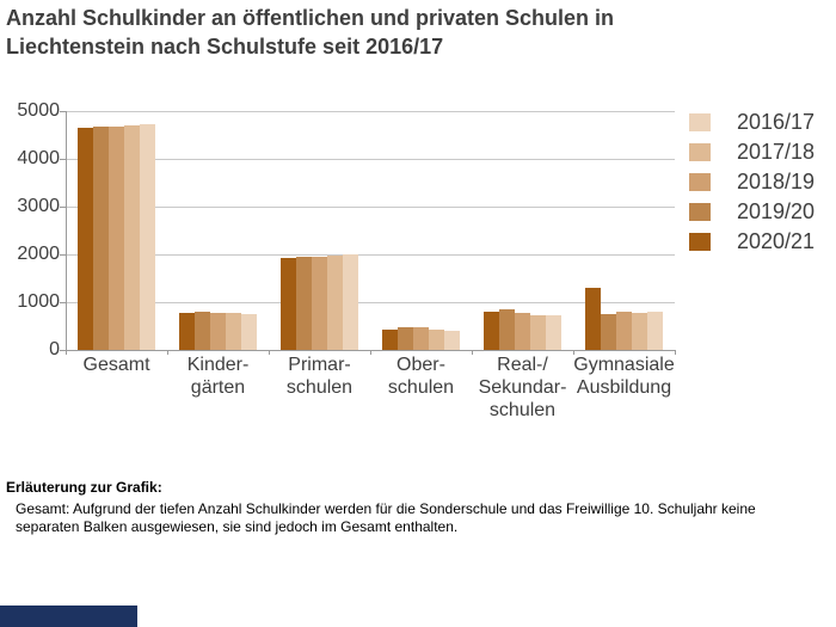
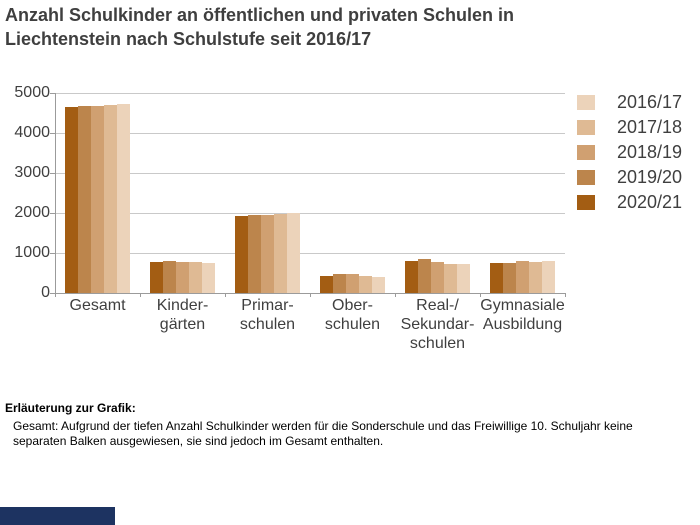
2020/21/Gymnasiale Ausbildung: 1300 -> 800
